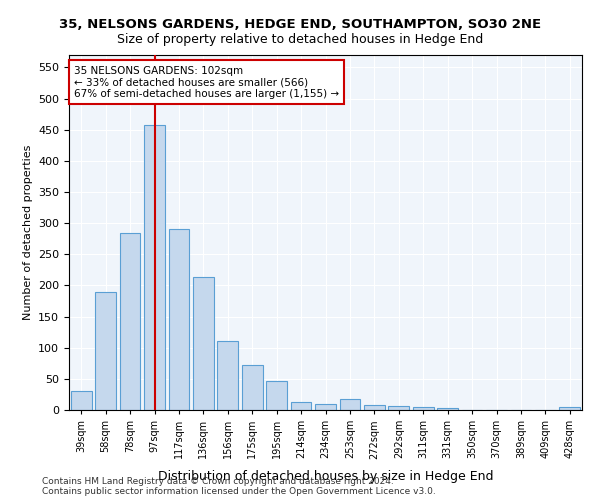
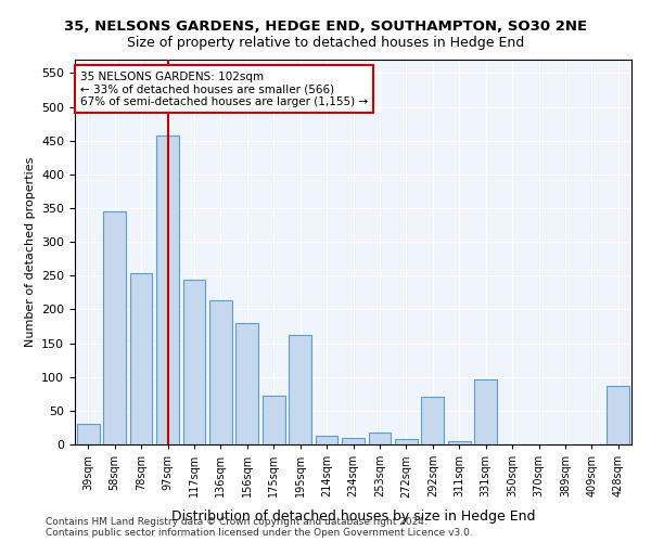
58sqm: 190 -> 346
78sqm: 285 -> 254
117sqm: 290 -> 244
156sqm: 110 -> 180
195sqm: 47 -> 162
292sqm: 7 -> 70
331sqm: 4 -> 96
428sqm: 5 -> 86
